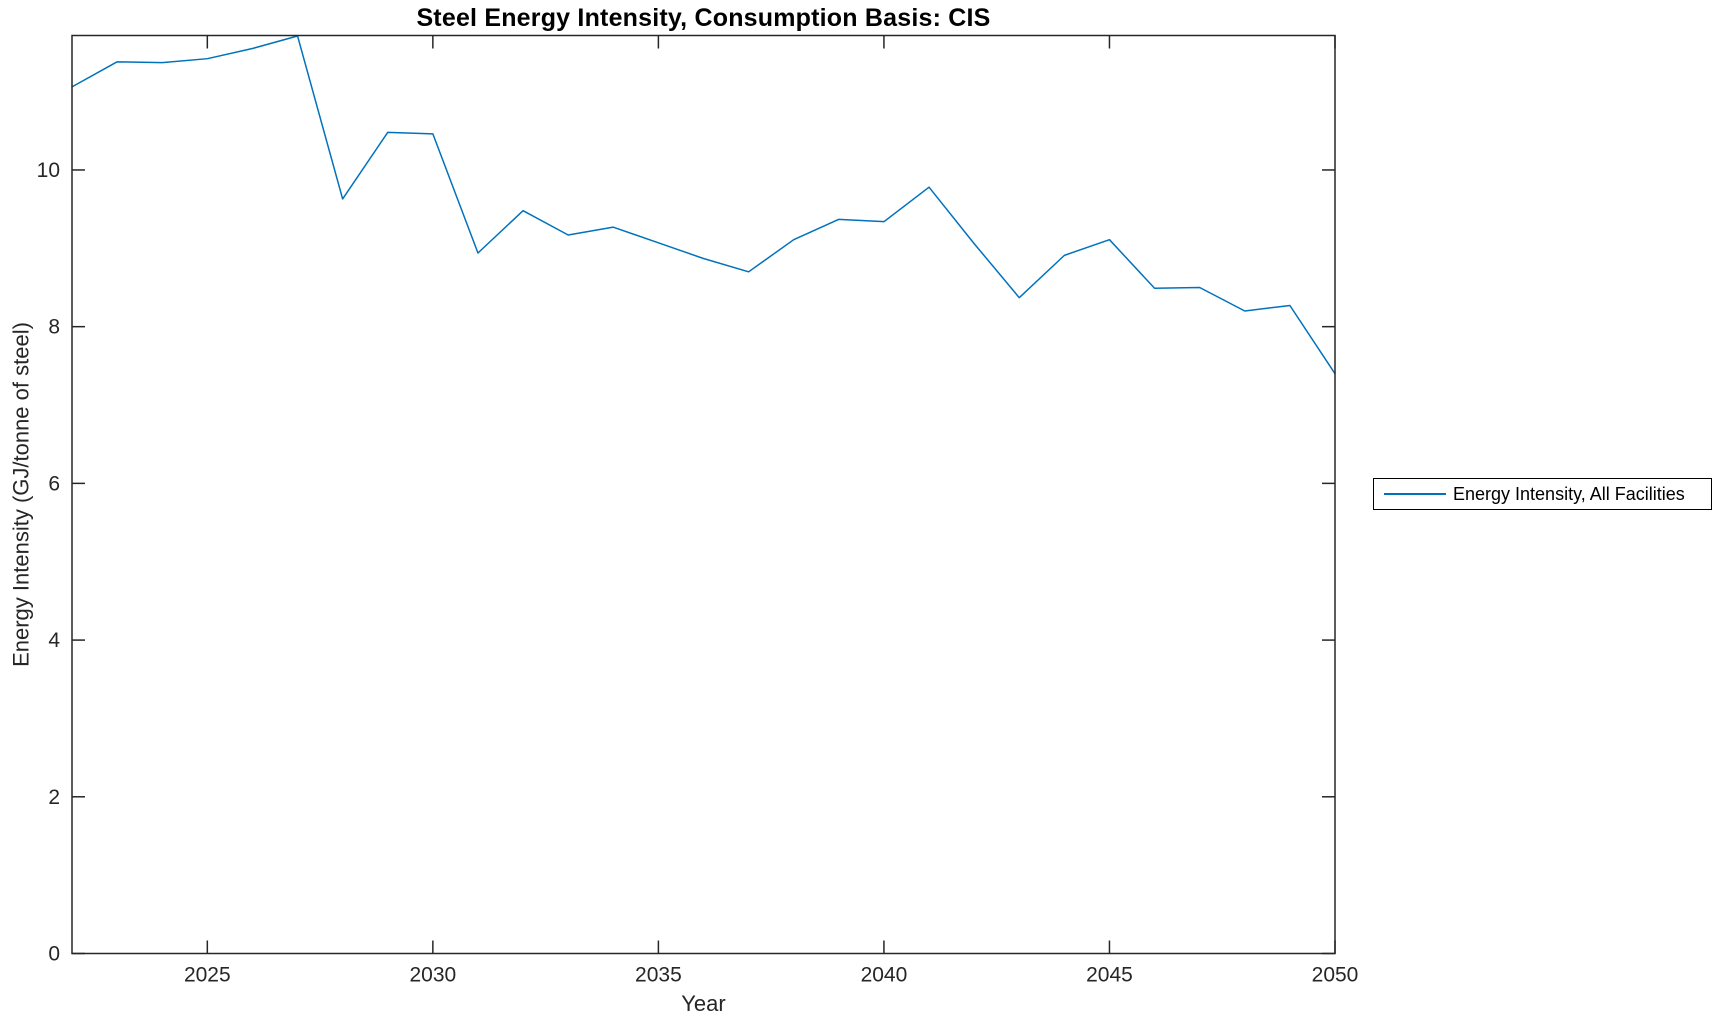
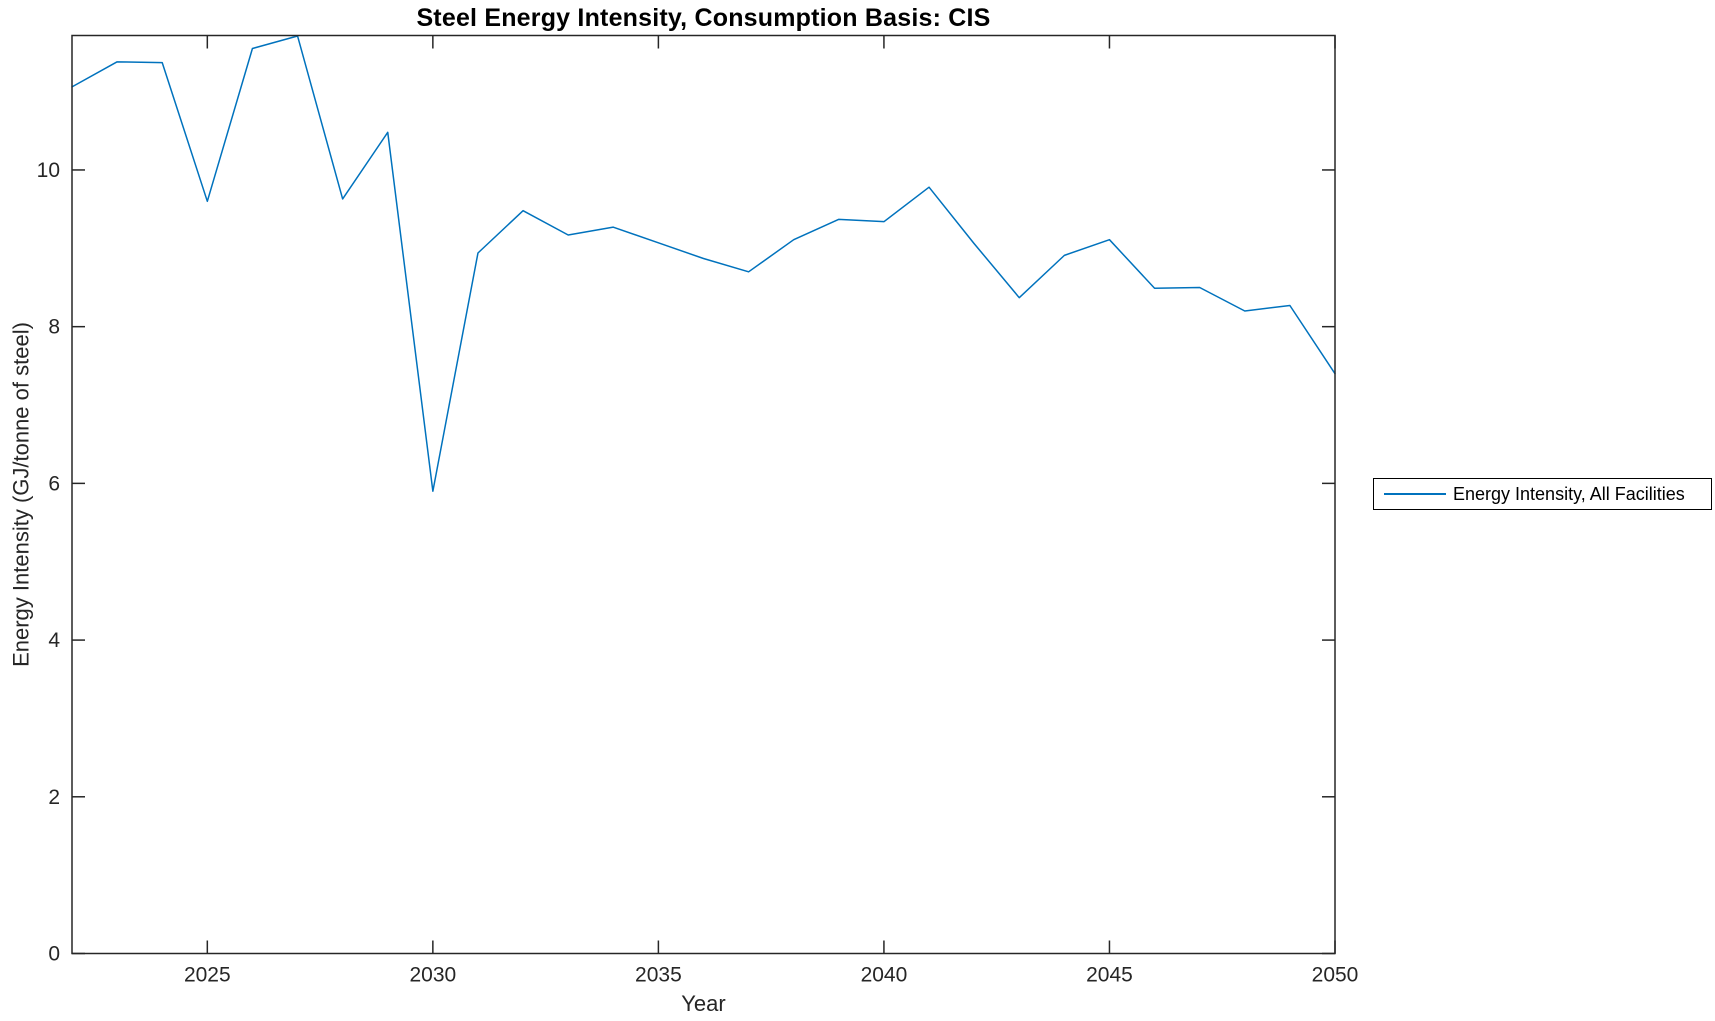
2025: 11.4 -> 9.6
2030: 10.5 -> 5.9
